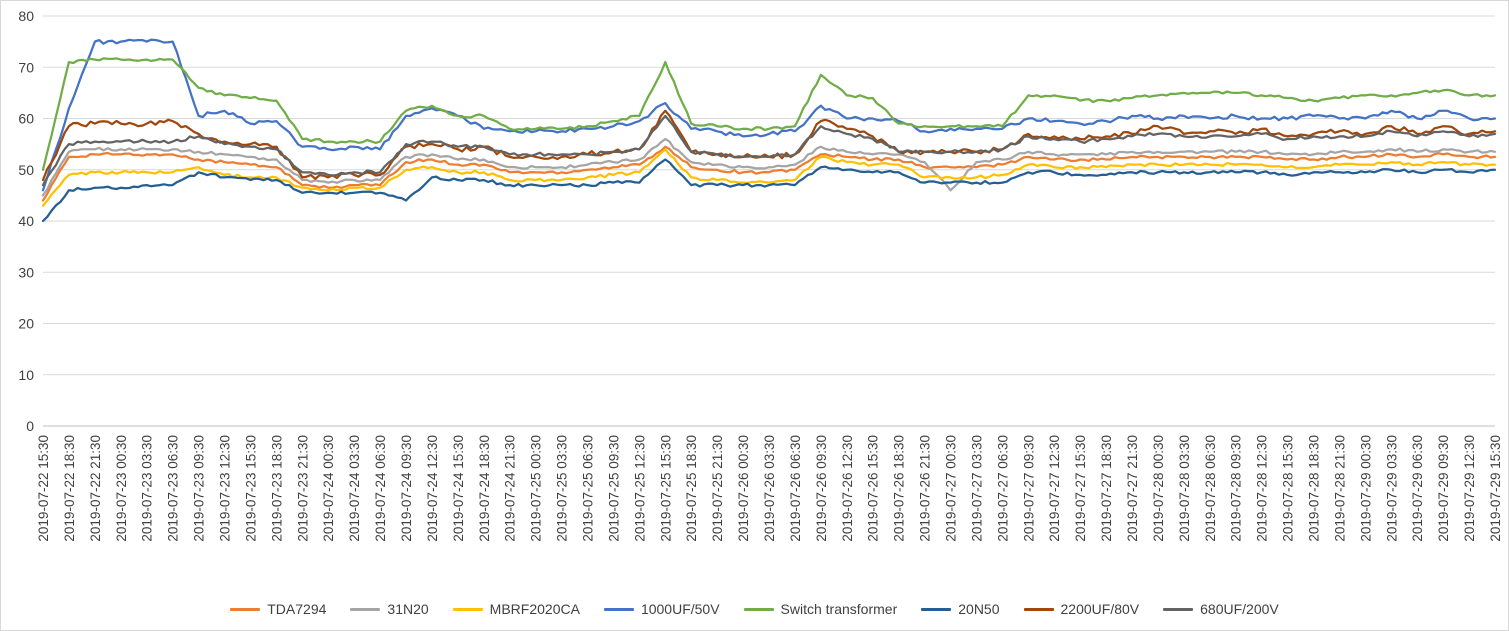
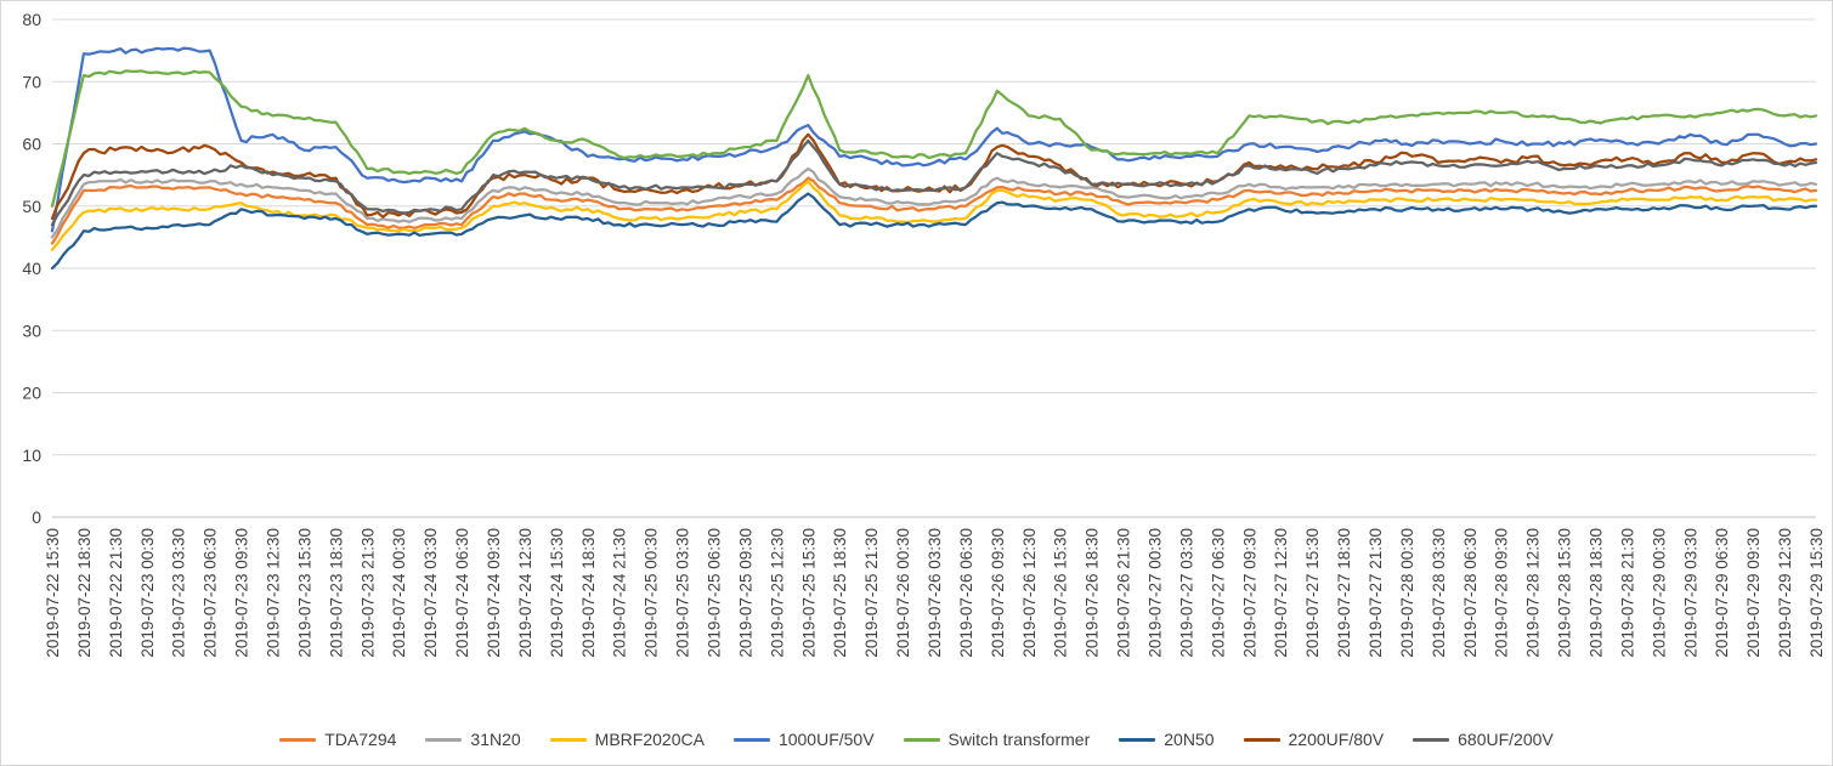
1000UF/50V/2019-07-22 18:30: 62 -> 74
20N50/2019-07-24 09:30: 44 -> 48
31N20/2019-07-27 00:30: 46 -> 52
